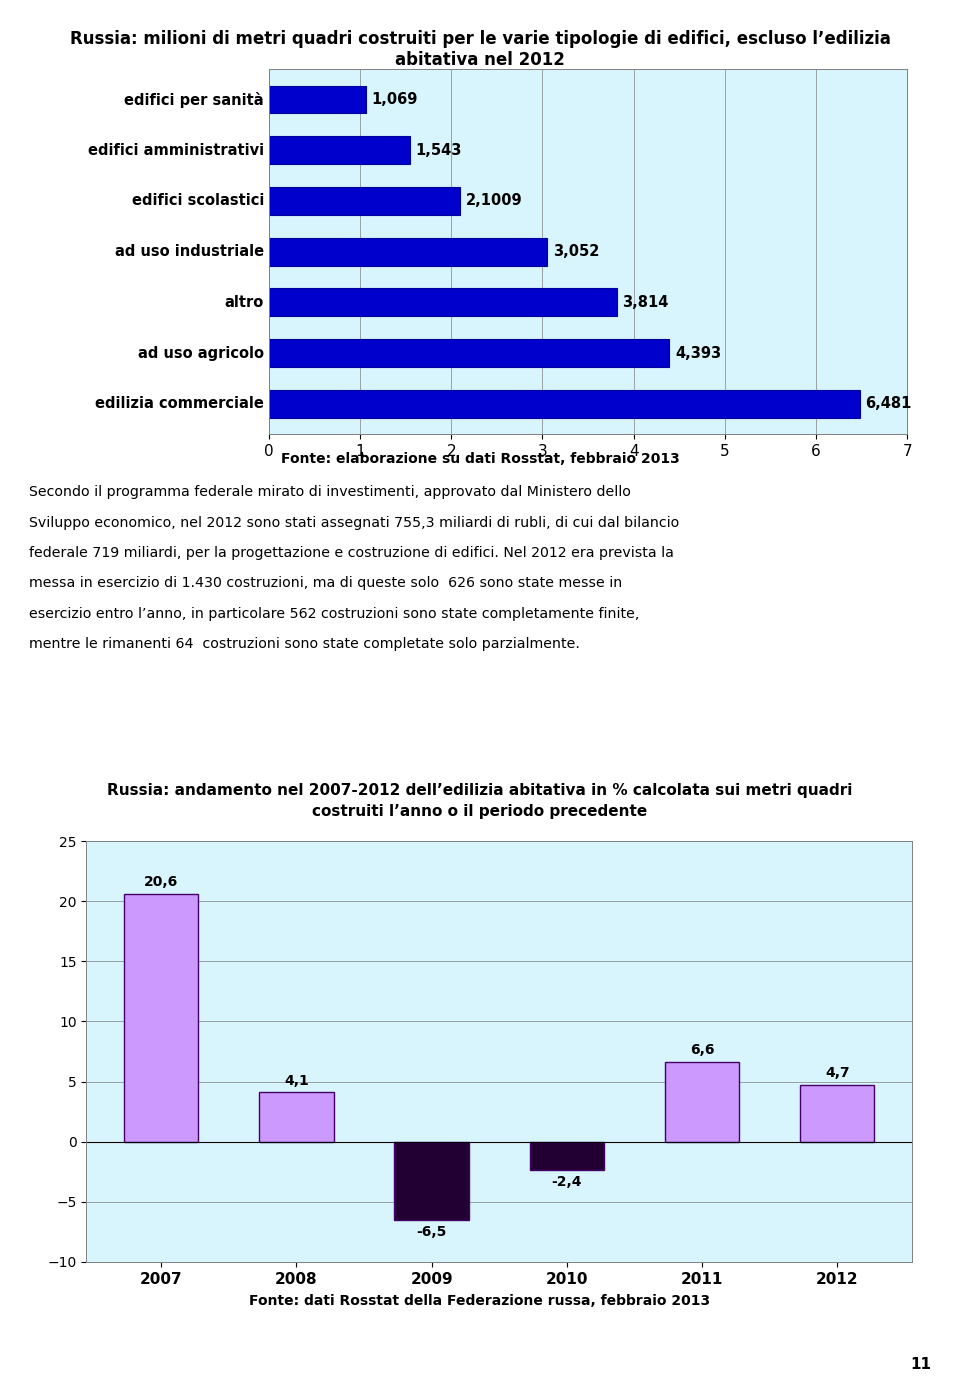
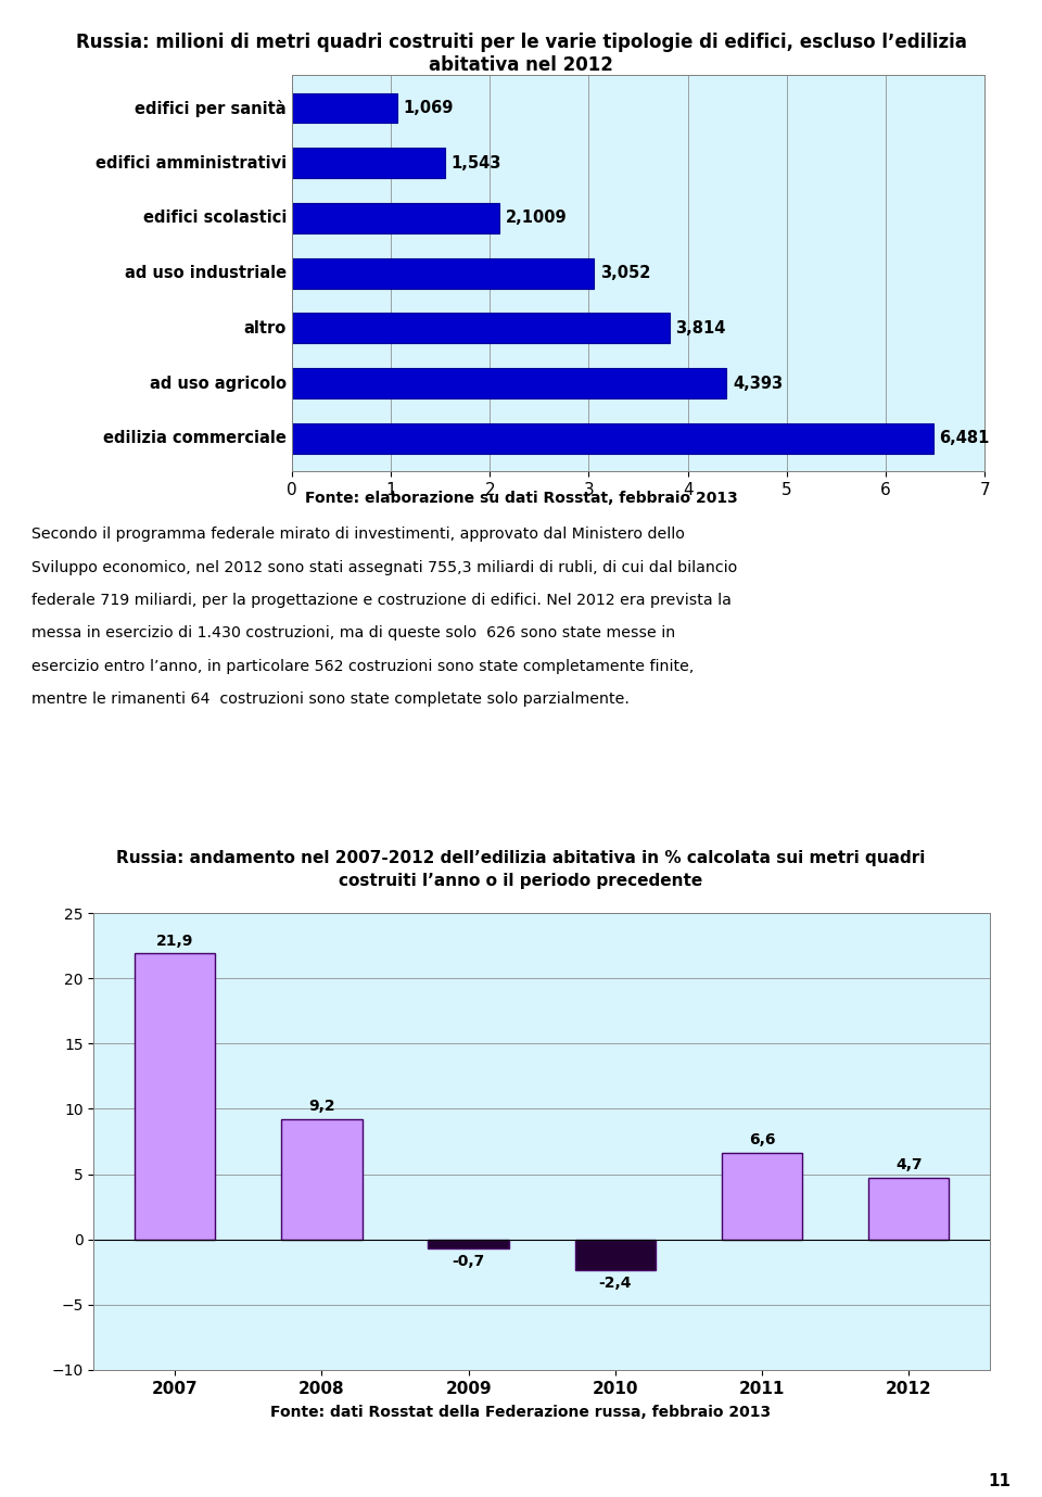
2007: 20,6 -> 21,9
2008: 4,1 -> 9,2
2009: -6,5 -> -0,7
